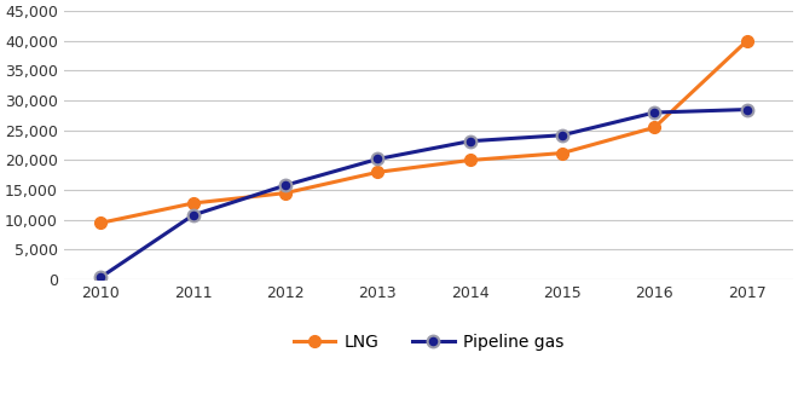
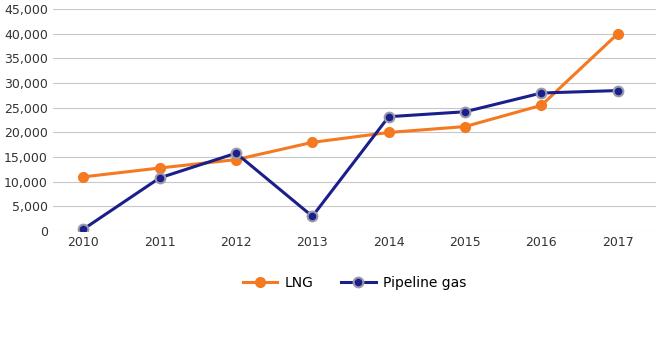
LNG/2010: 9,500 -> 11,000
Pipeline gas/2013: 20,200 -> 3,000
